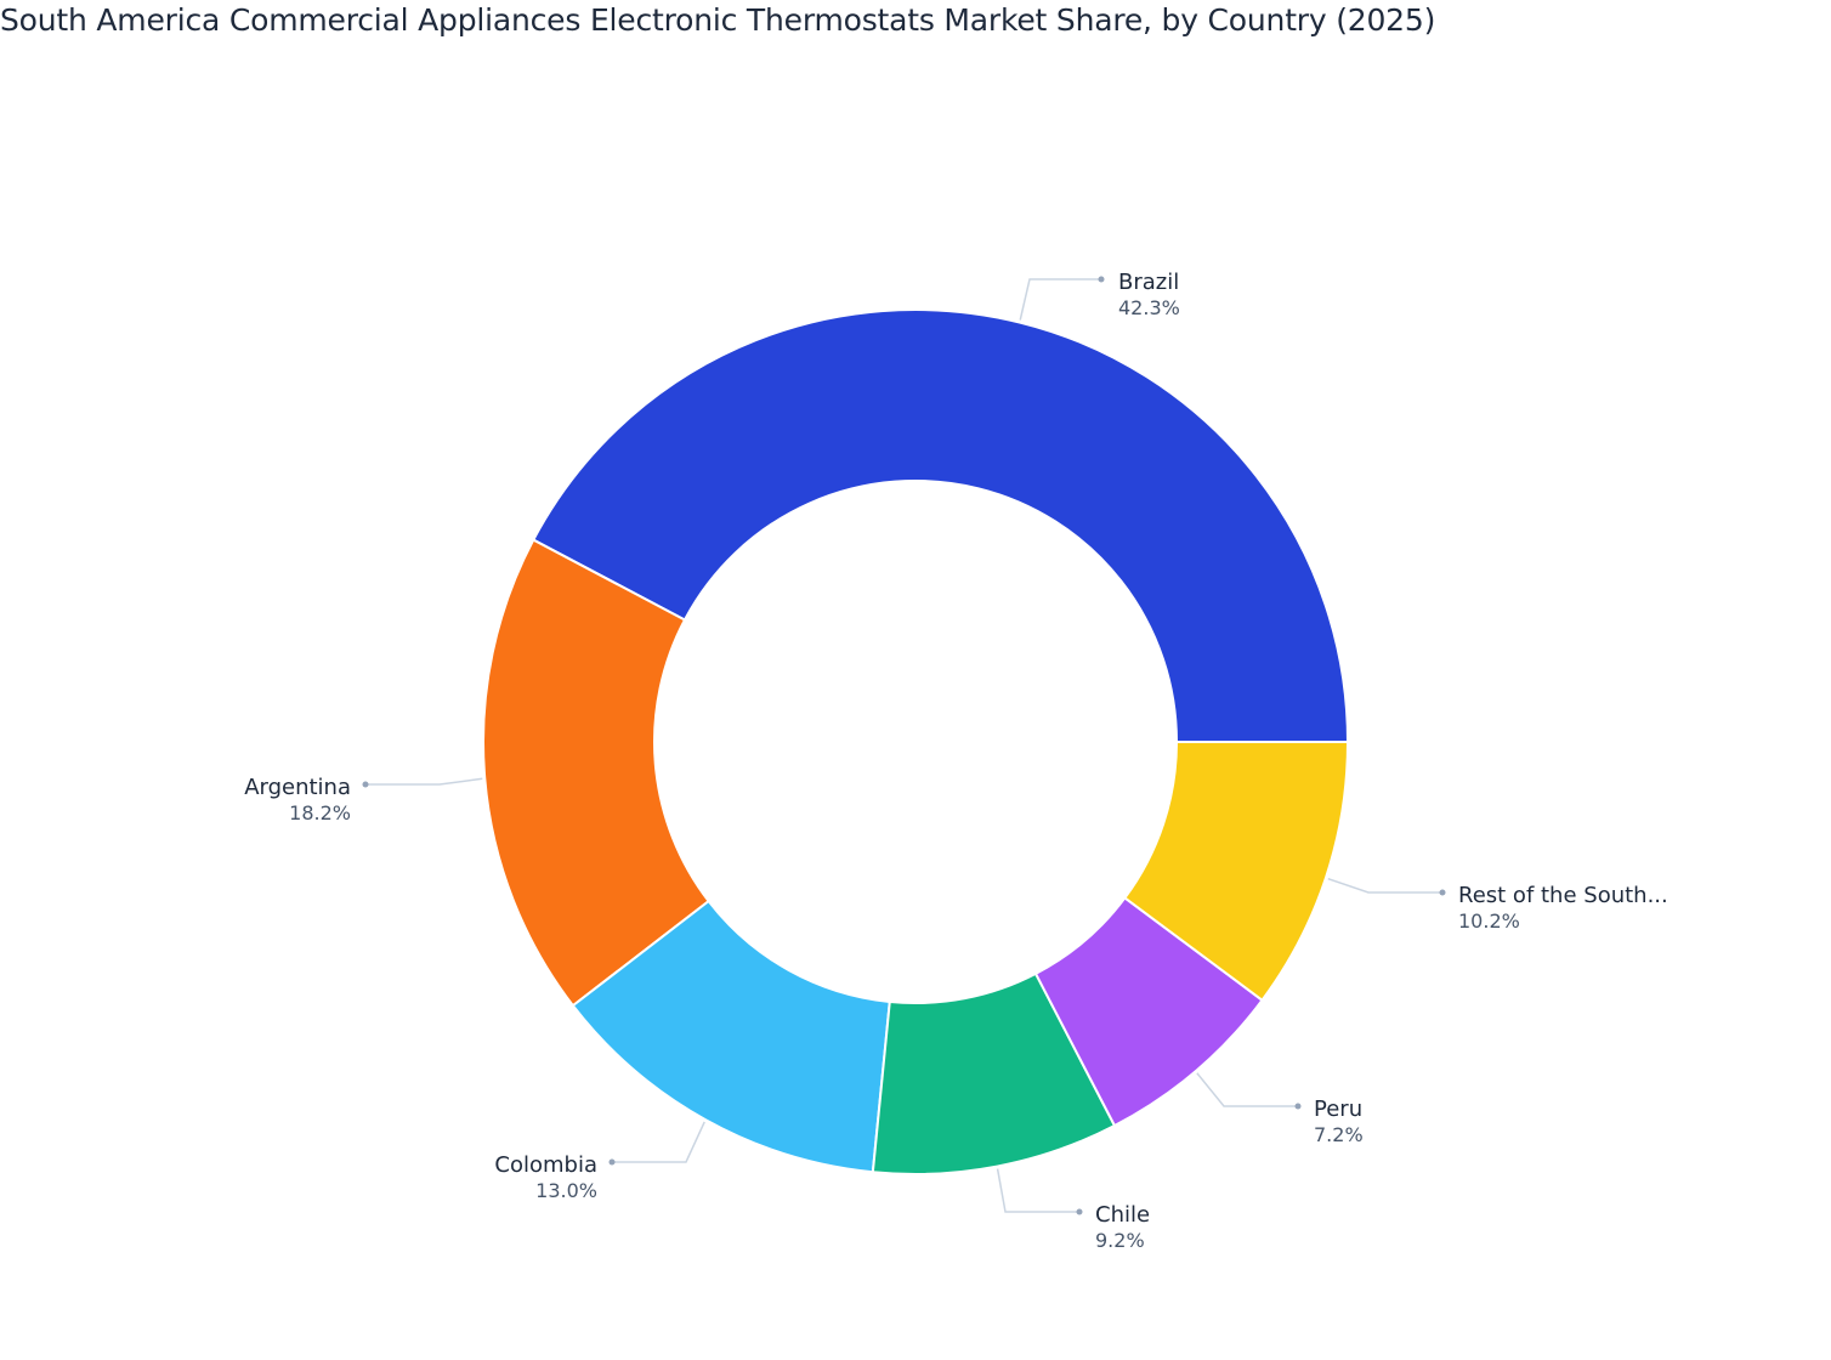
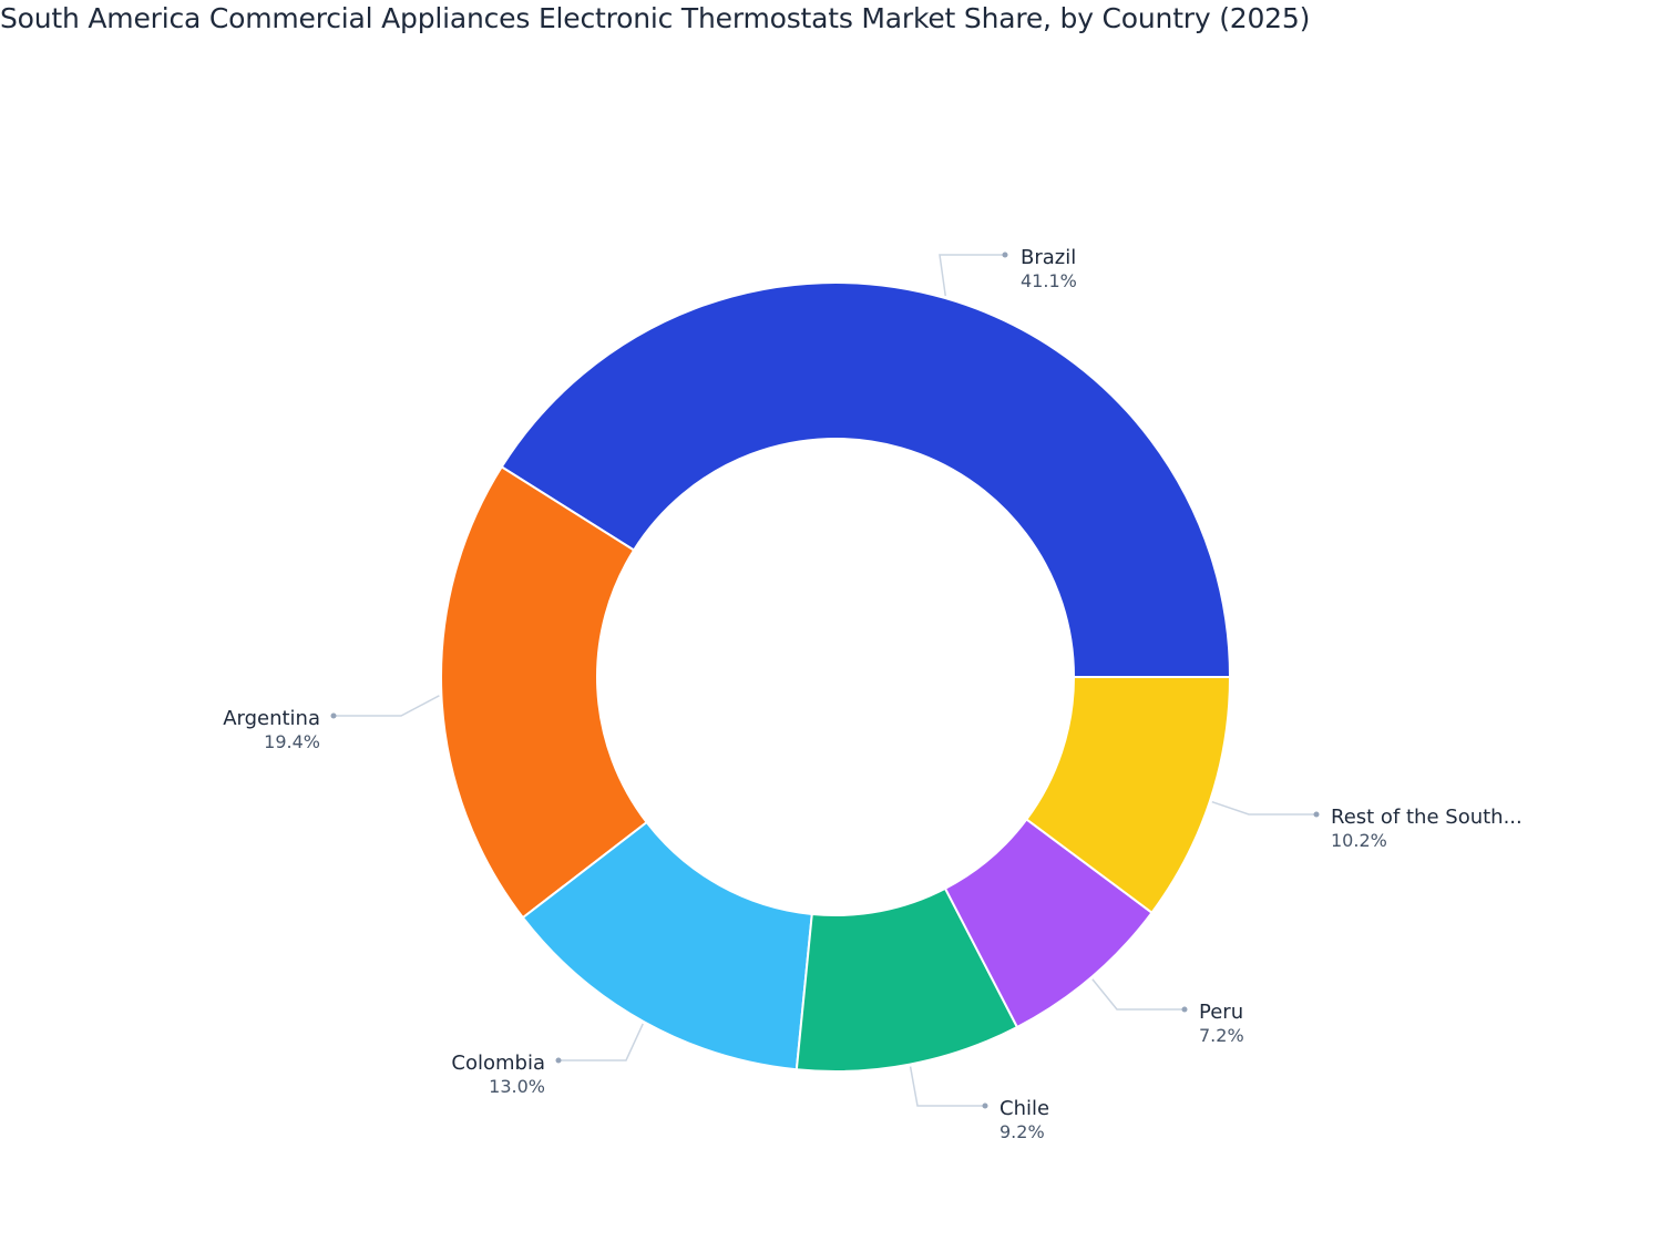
Brazil: 42.3% -> 41.1%
Argentina: 18.2% -> 19.4%
